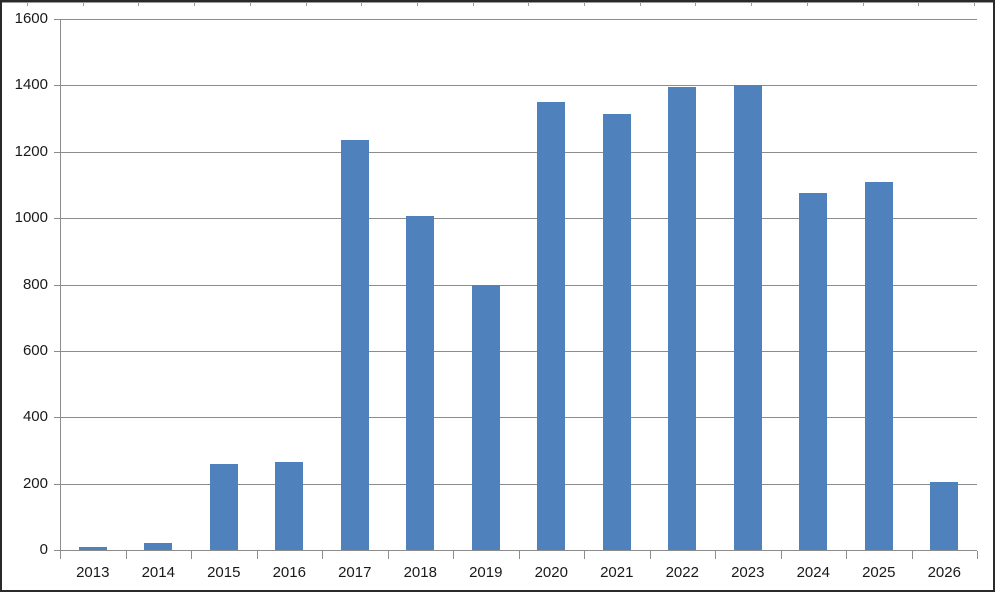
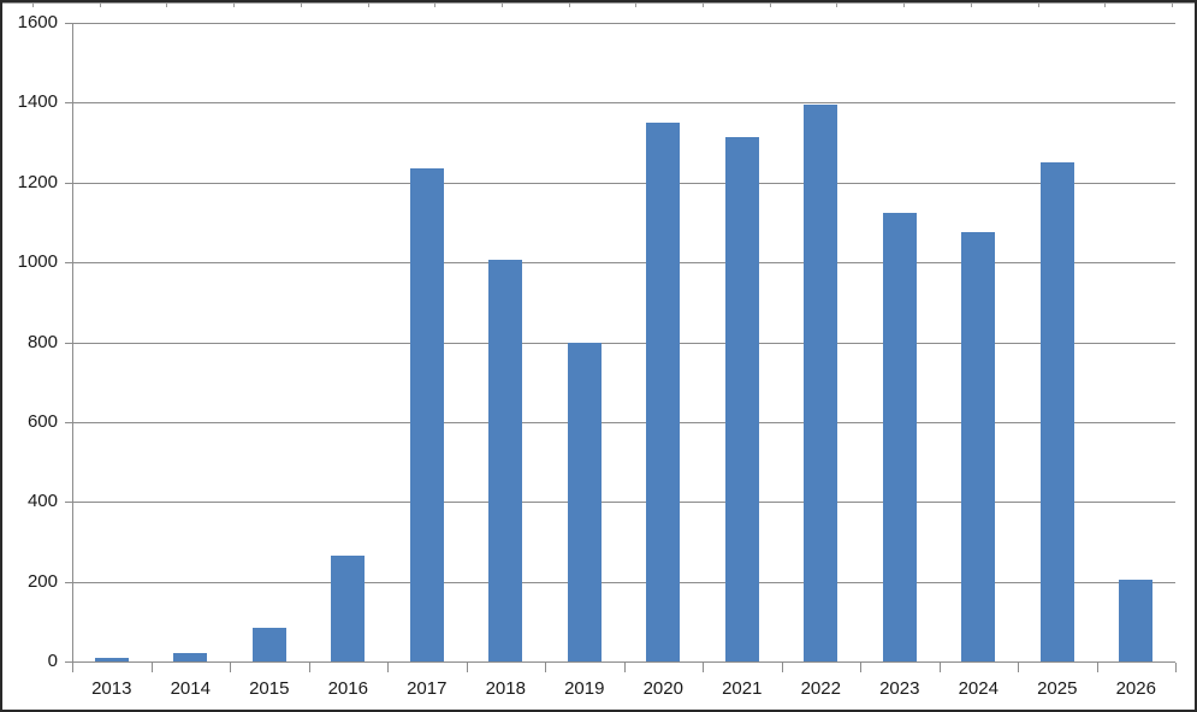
2015: 260 -> 80
2023: 1400 -> 1120
2025: 1110 -> 1250
